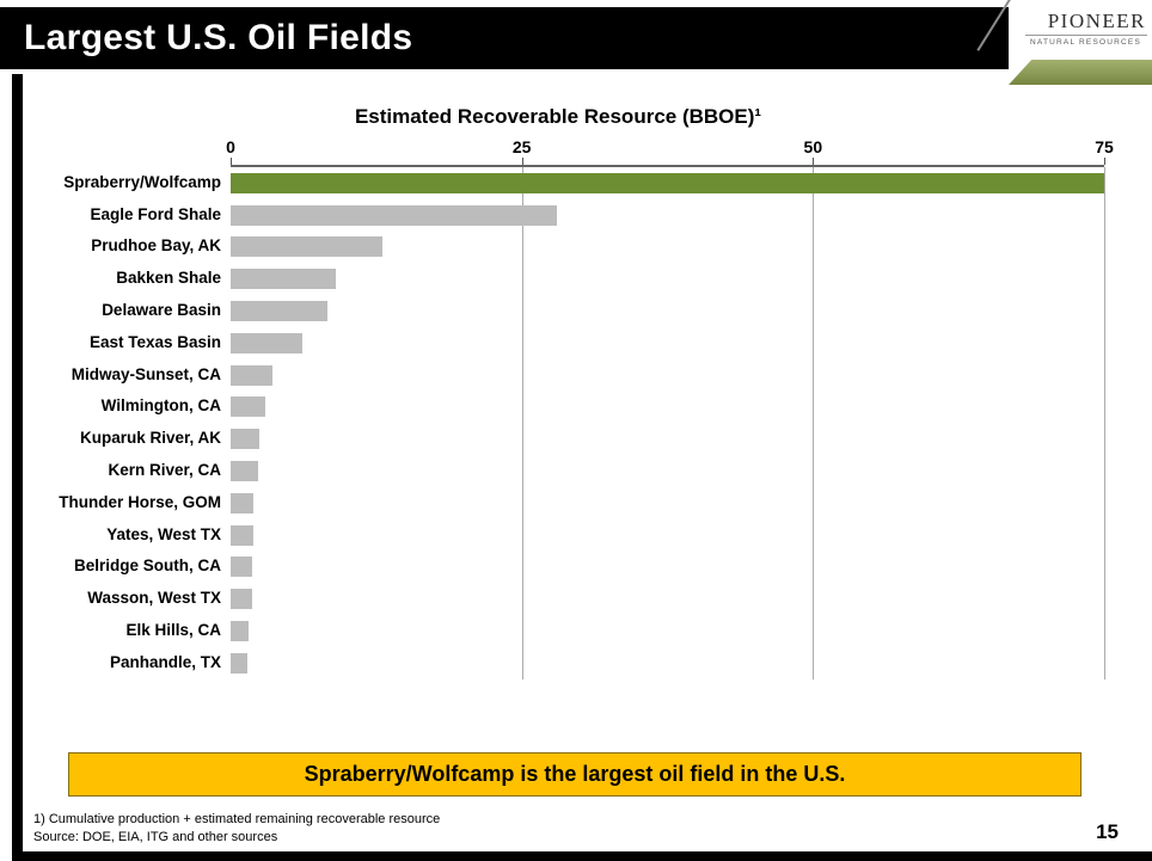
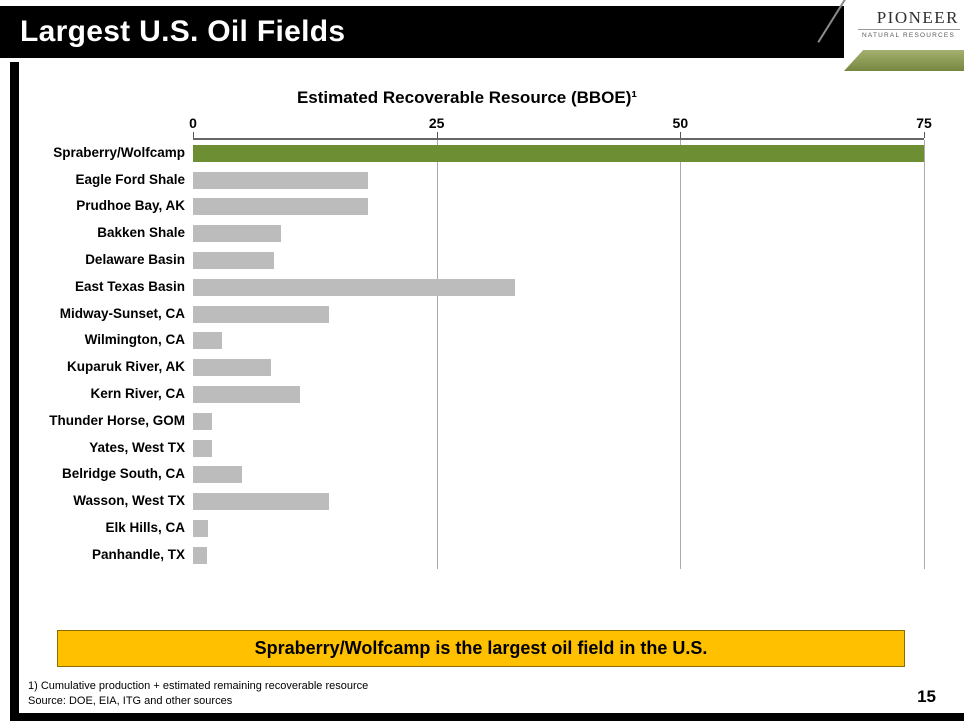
Eagle Ford Shale: 28 -> 18
Prudhoe Bay, AK: 13 -> 18
East Texas Basin: 6 -> 33
Midway-Sunset, CA: 4 -> 14
Kuparuk River, AK: 2 -> 8
Kern River, CA: 2 -> 11
Belridge South, CA: 2 -> 5
Wasson, West TX: 2 -> 14
